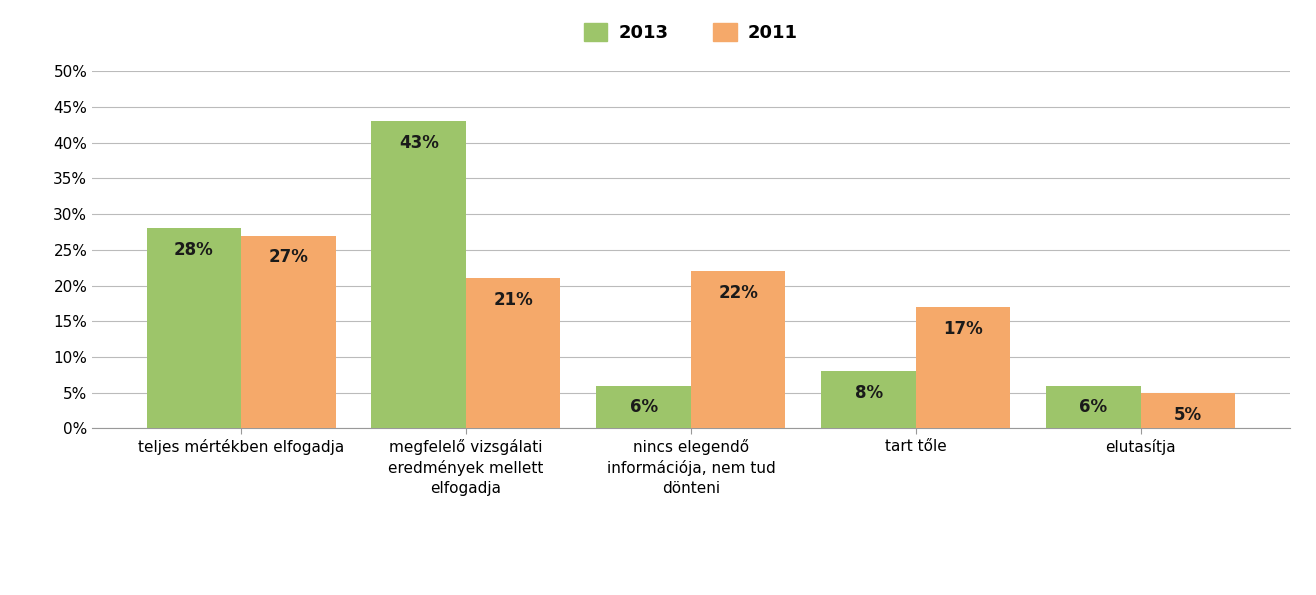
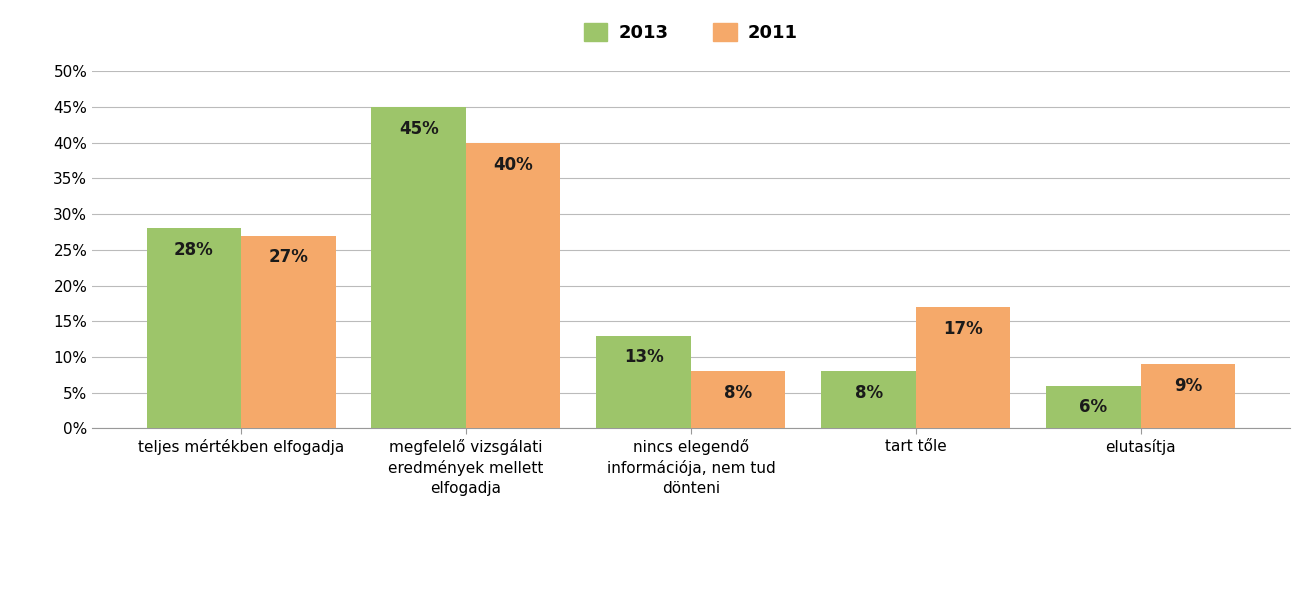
2013/megfelelő vizsgálati eredmények mellett elfogadja: 43% -> 45%
2011/megfelelő vizsgálati eredmények mellett elfogadja: 21% -> 40%
2013/nincs elegendő információja, nem tud dönteni: 6% -> 13%
2011/nincs elegendő információja, nem tud dönteni: 22% -> 8%
2011/elutasítja: 5% -> 9%
